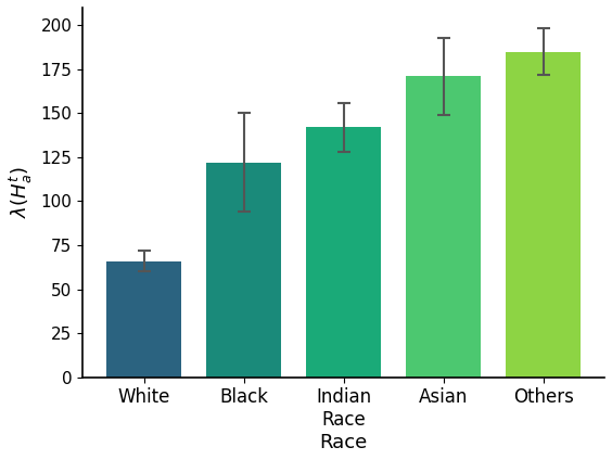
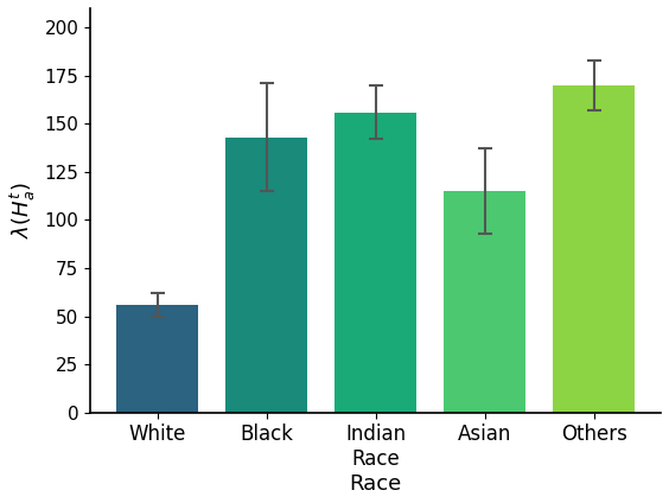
White: 66 -> 56
Black: 122 -> 143
Indian Race: 142 -> 156
Asian: 171 -> 115
Others: 185 -> 170
